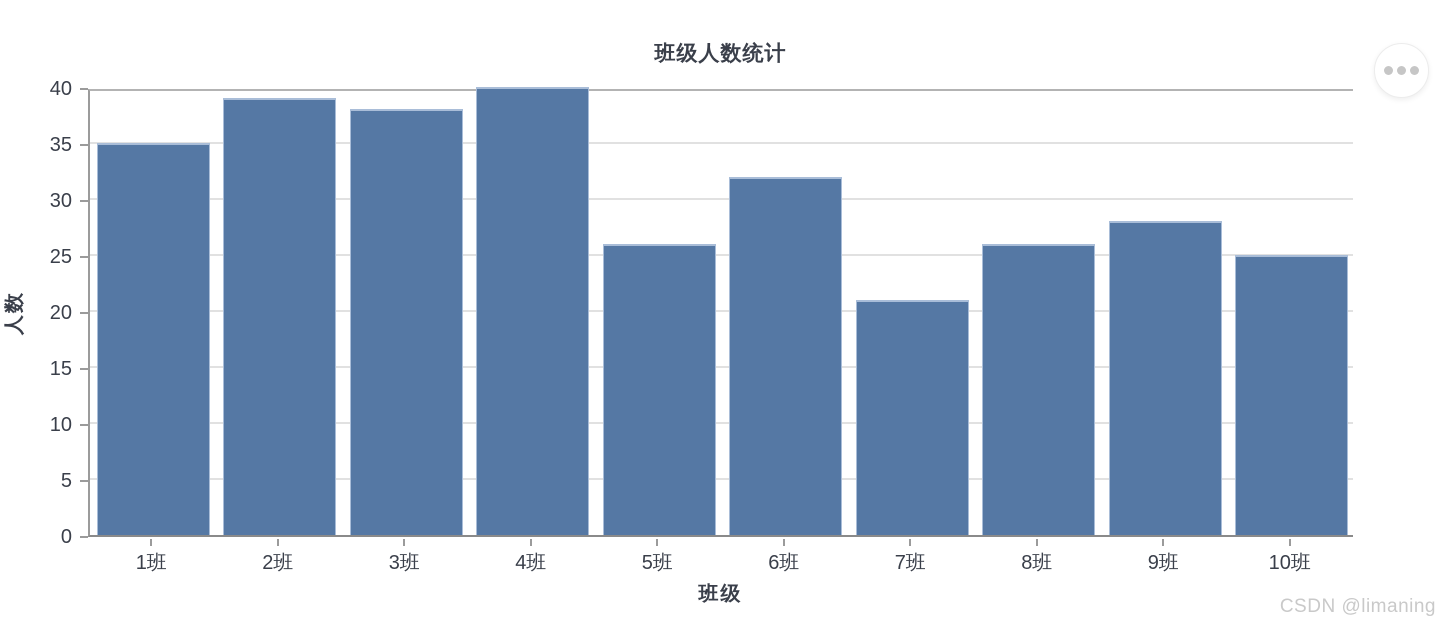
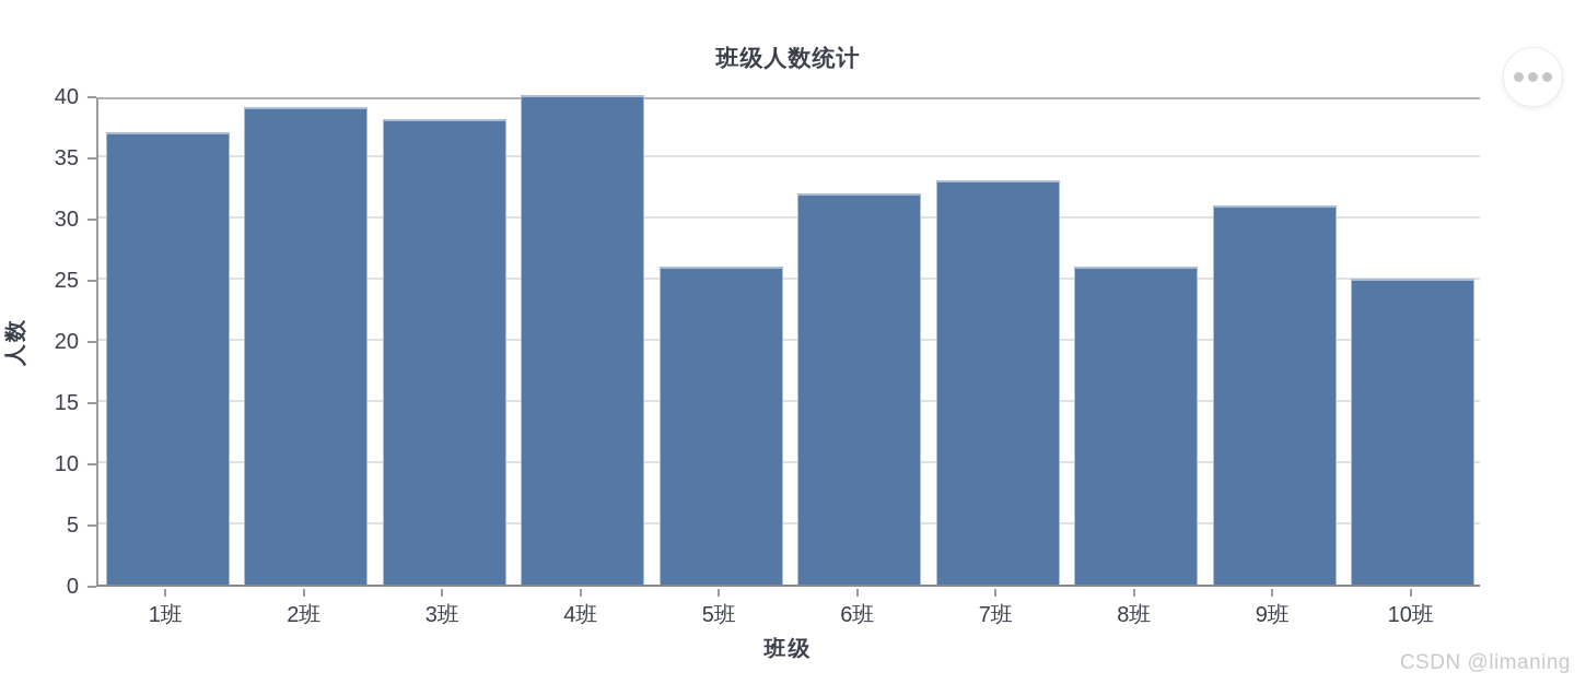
1班: 35 -> 37
7班: 21 -> 33
9班: 28 -> 31
